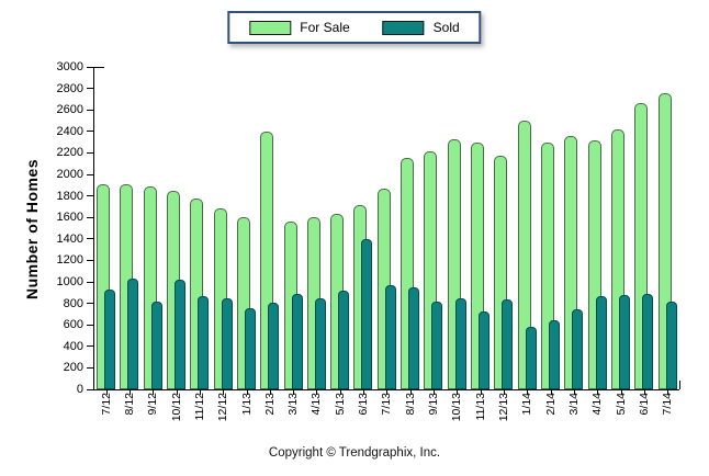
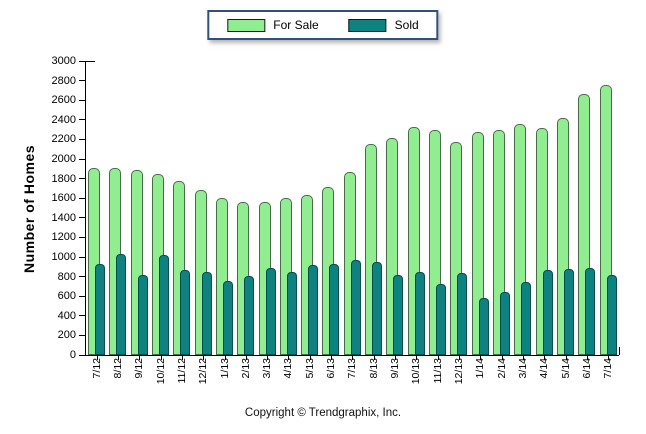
For Sale/2/13: 2400 -> 1600
Sold/6/13: 1400 -> 900
For Sale/1/14: 2500 -> 2300
